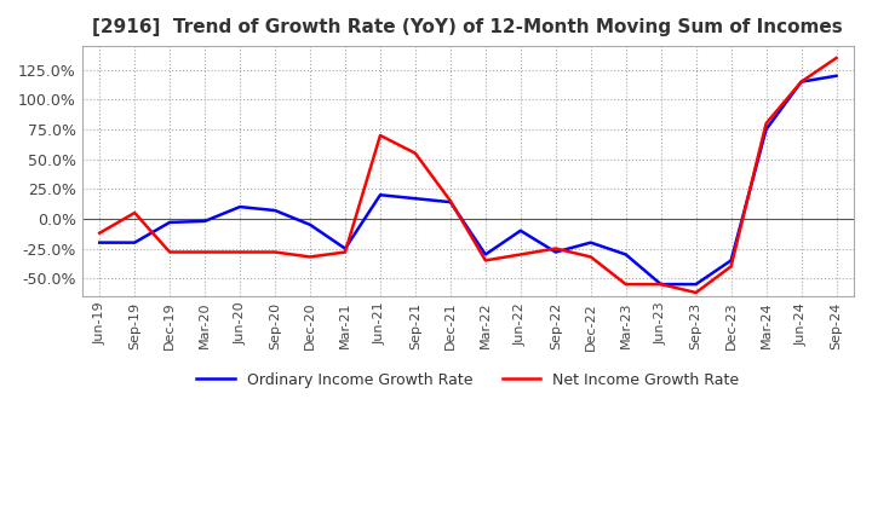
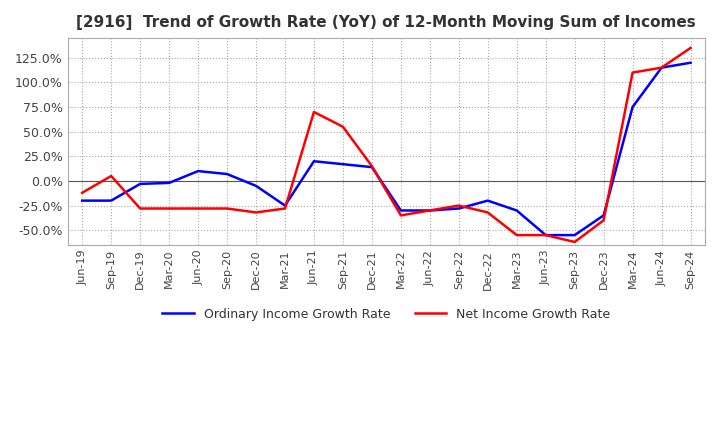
Ordinary Income Growth Rate/Jun-22: -10% -> -30%
Net Income Growth Rate/Mar-24: 80% -> 110%
